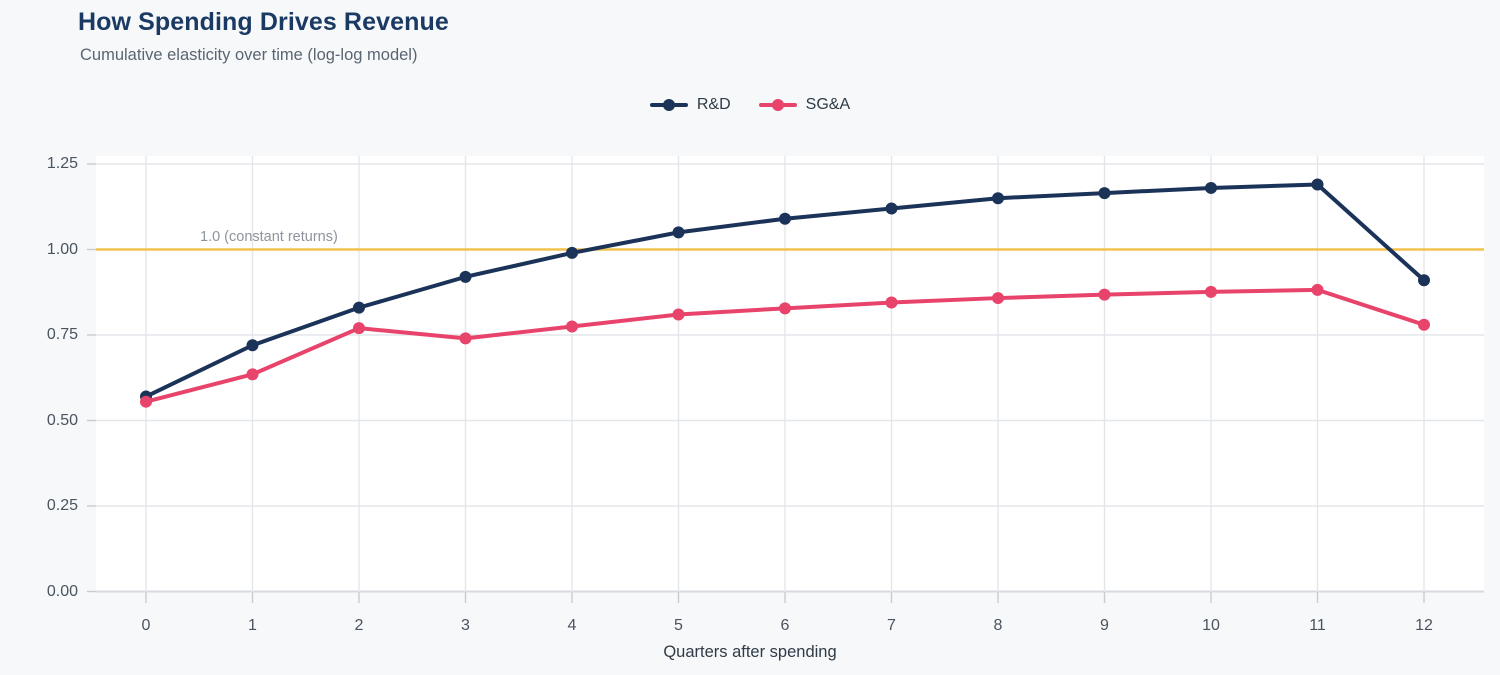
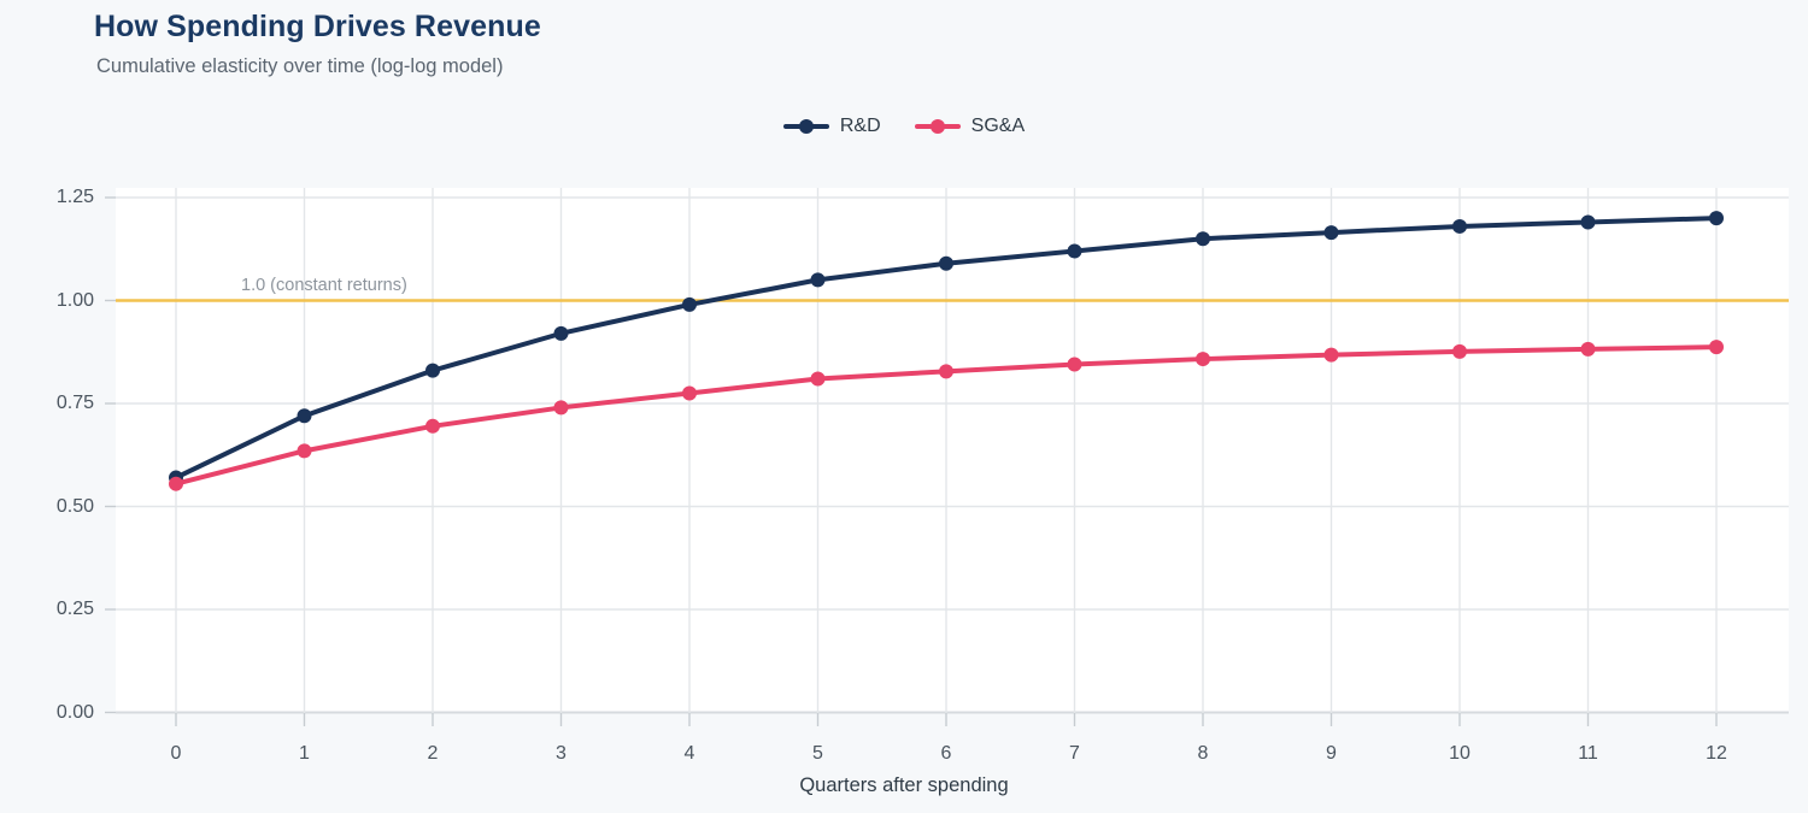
SG&A/2: 0.77 -> 0.69
R&D/12: 0.91 -> 1.20
SG&A/12: 0.78 -> 0.89
